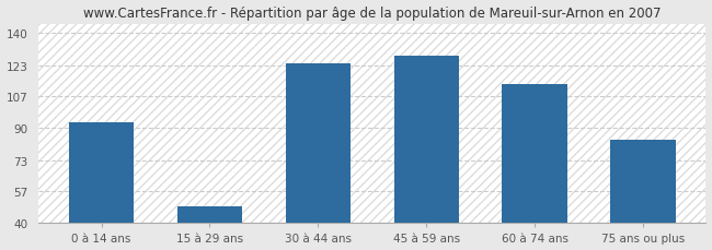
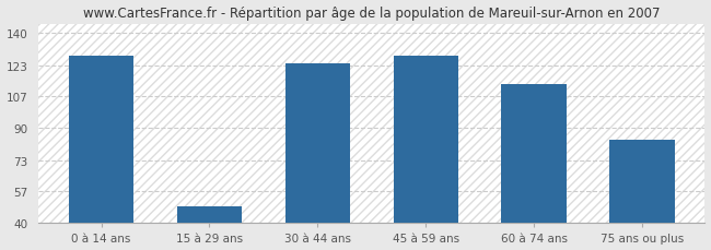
0 à 14 ans: 93 -> 128
